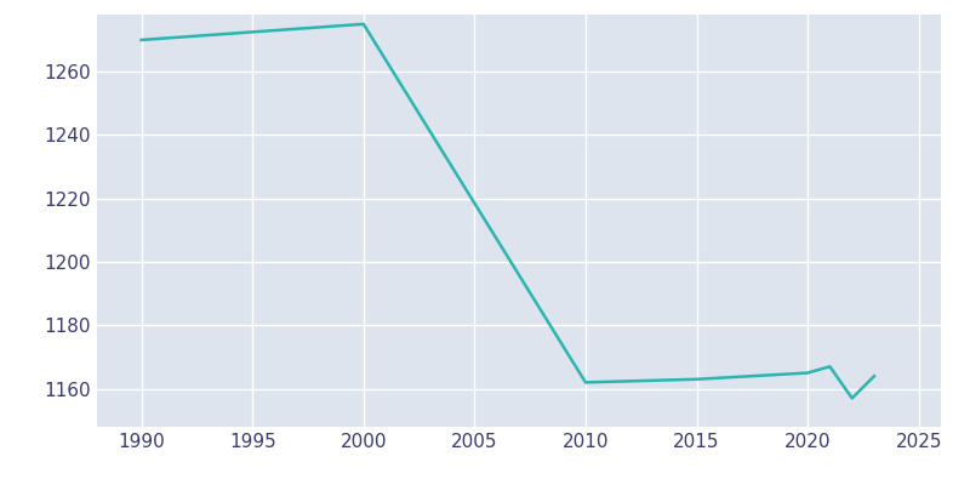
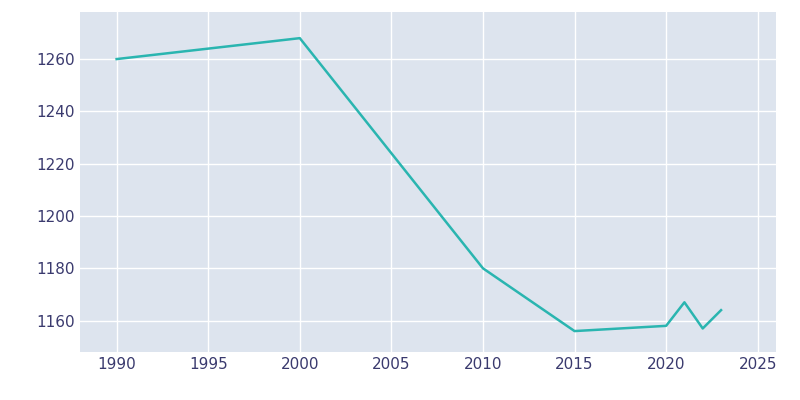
1990: 1270 -> 1260
2000: 1275 -> 1268
2010: 1162 -> 1180
2015: 1163 -> 1156
2020: 1165 -> 1158
